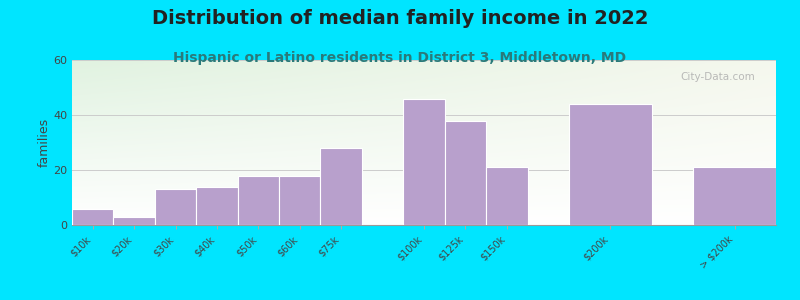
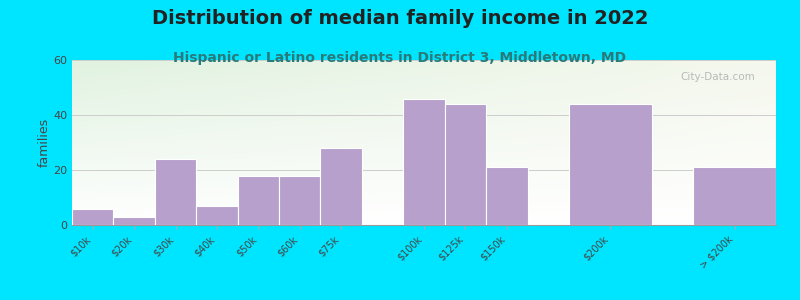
$30k: 13 -> 24
$40k: 14 -> 7
$125k: 38 -> 44
